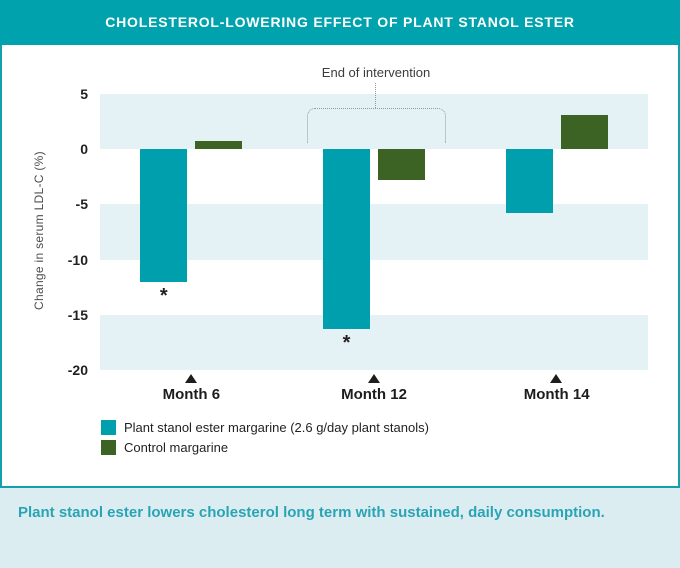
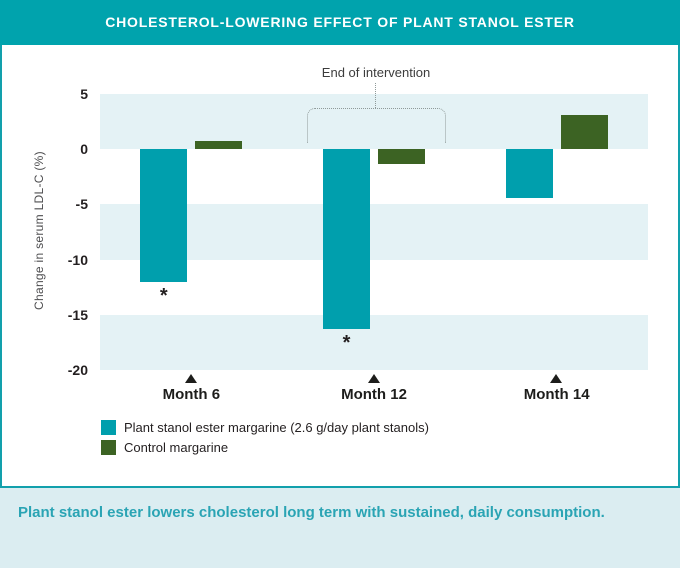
Control margarine/Month 12: -2.8 -> -1.3
Plant stanol ester margarine (2.6 g/day plant stanols)/Month 14: -5.8 -> -4.4
